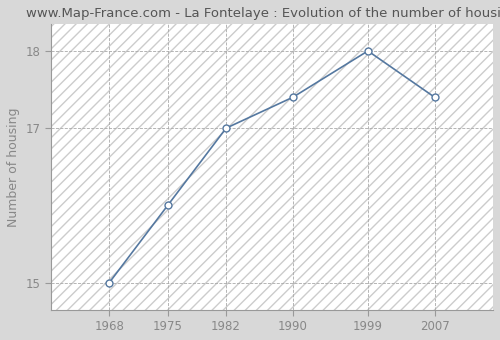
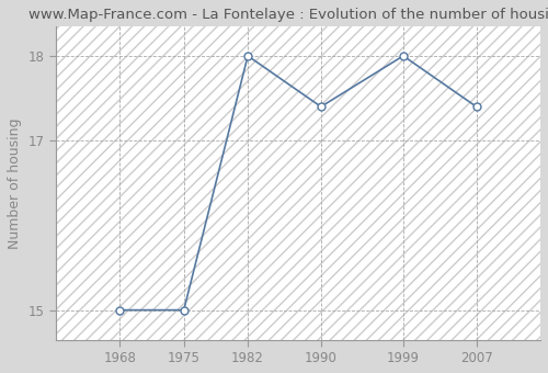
1975: 16.0 -> 15.0
1982: 17.0 -> 18.0
